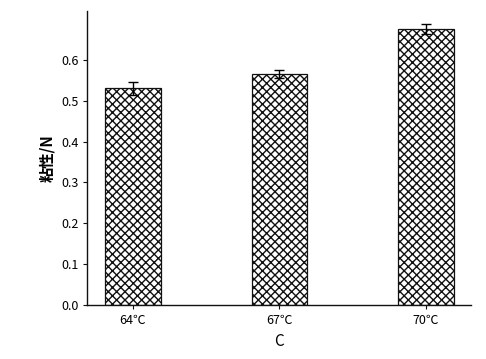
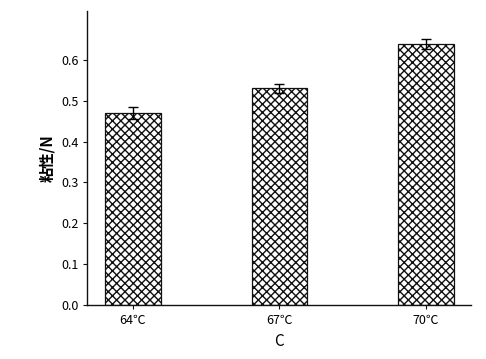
64℃: 0.530 -> 0.470
67℃: 0.565 -> 0.530
70℃: 0.675 -> 0.638
